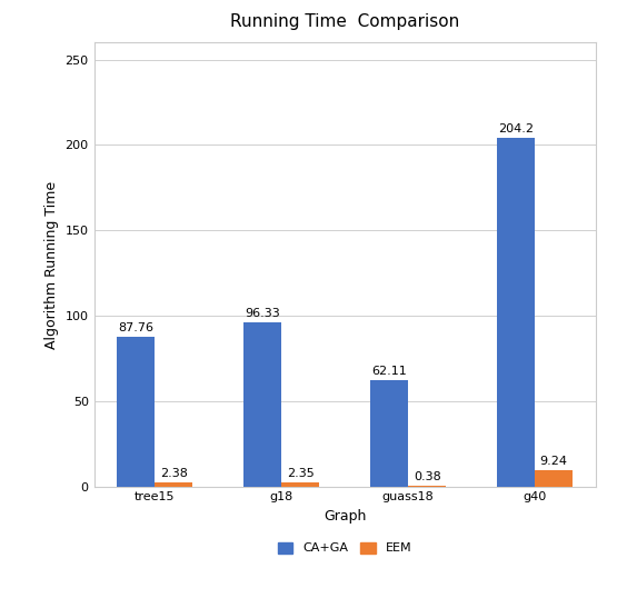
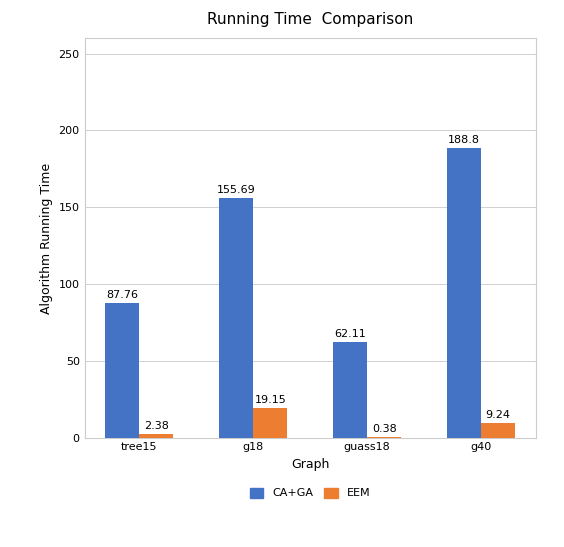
CA+GA/g18: 96.33 -> 155.69
EEM/g18: 2.35 -> 19.15
CA+GA/g40: 204.2 -> 188.8
